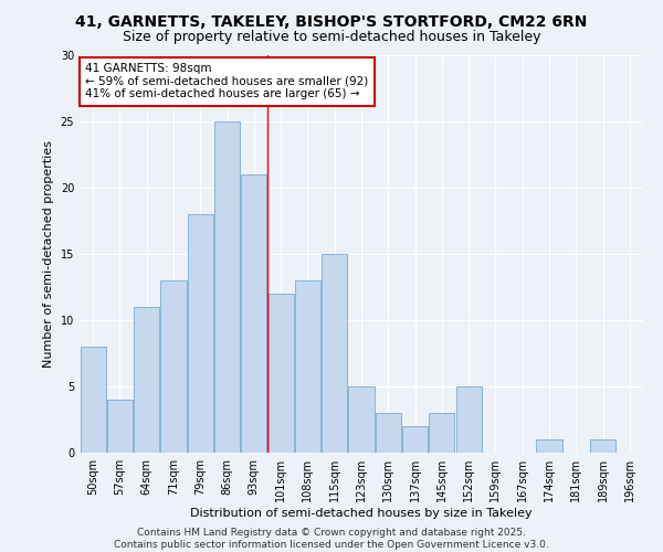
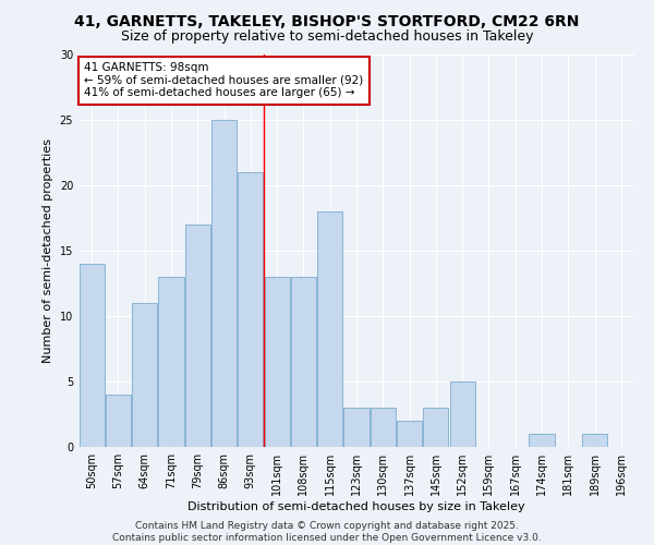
50sqm: 8 -> 14
79sqm: 18 -> 17
101sqm: 12 -> 13
115sqm: 15 -> 18
123sqm: 5 -> 3
